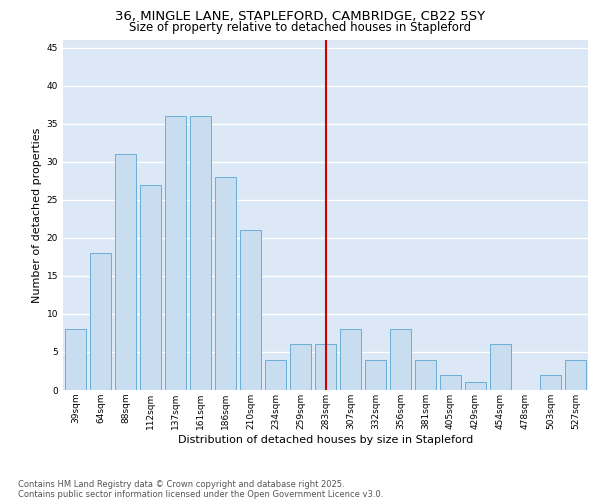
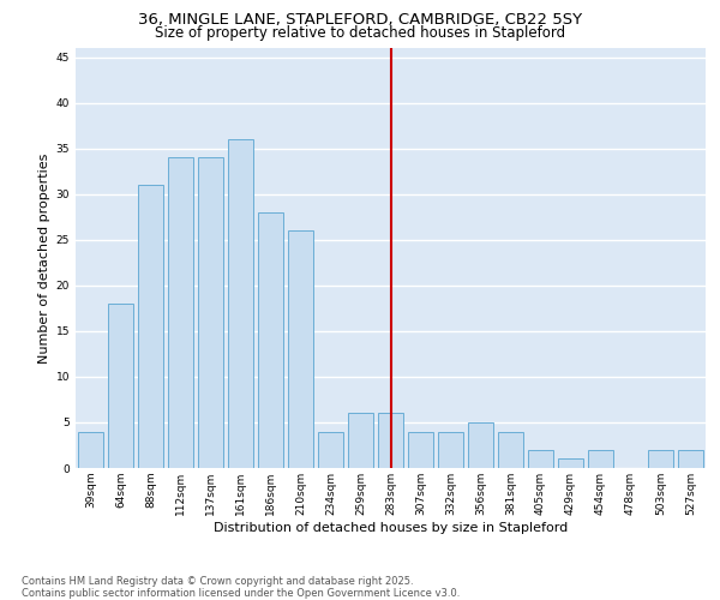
39sqm: 8 -> 4
112sqm: 27 -> 34
137sqm: 36 -> 34
210sqm: 21 -> 26
307sqm: 8 -> 4
356sqm: 8 -> 5
454sqm: 6 -> 2
527sqm: 4 -> 2
